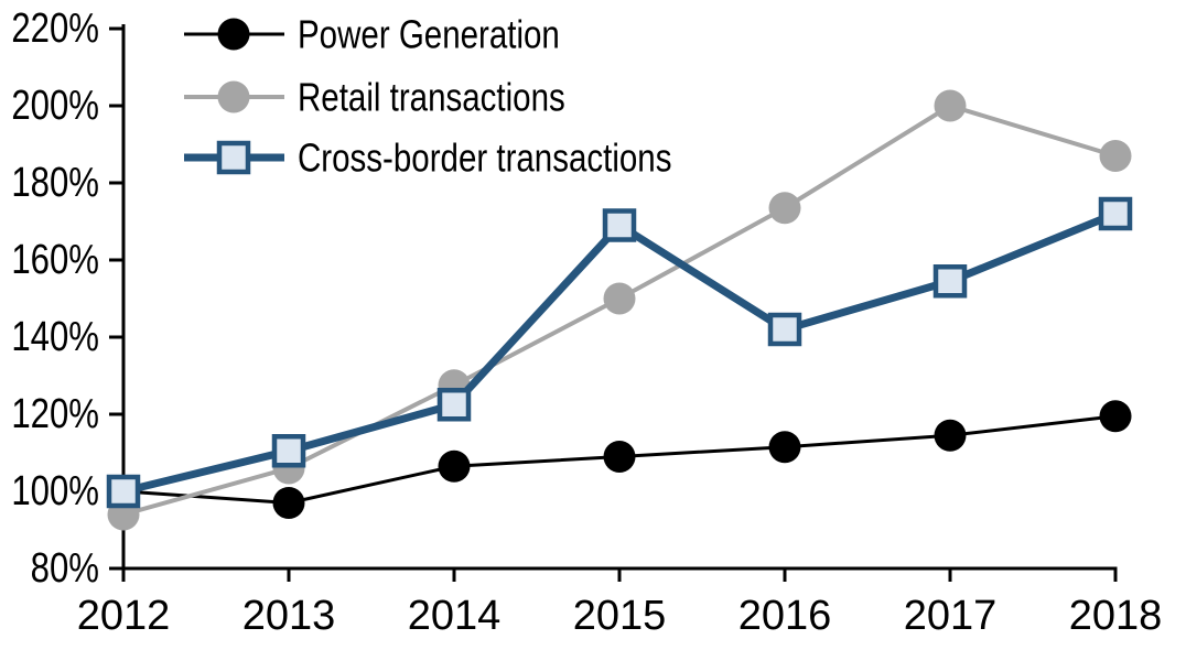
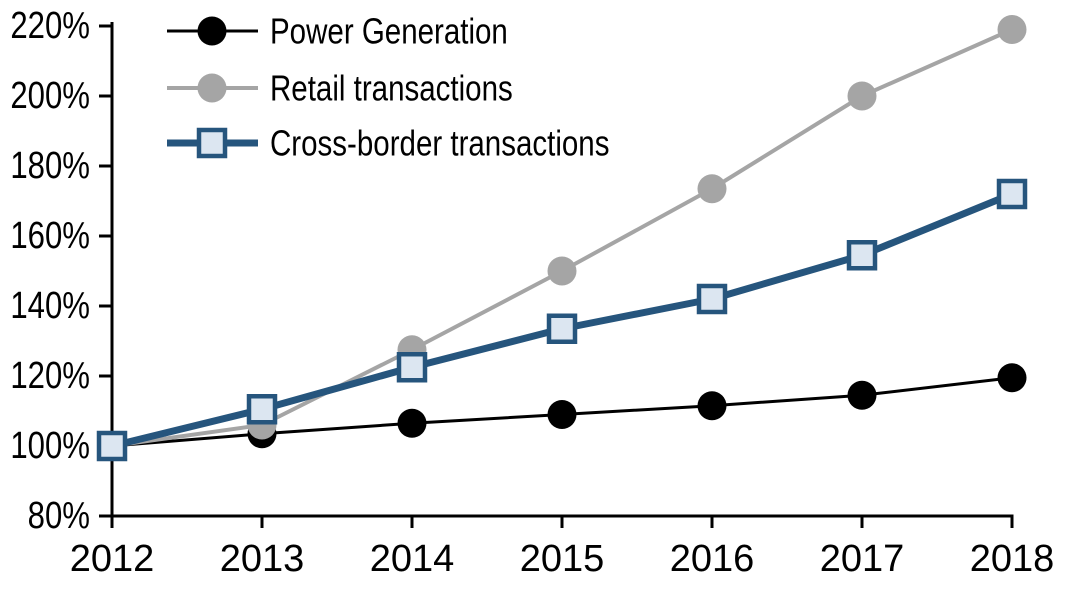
Retail transactions/2012: 94% -> 100%
Power Generation/2013: 97% -> 104%
Cross-border transactions/2015: 169% -> 134%
Retail transactions/2018: 187% -> 219%
